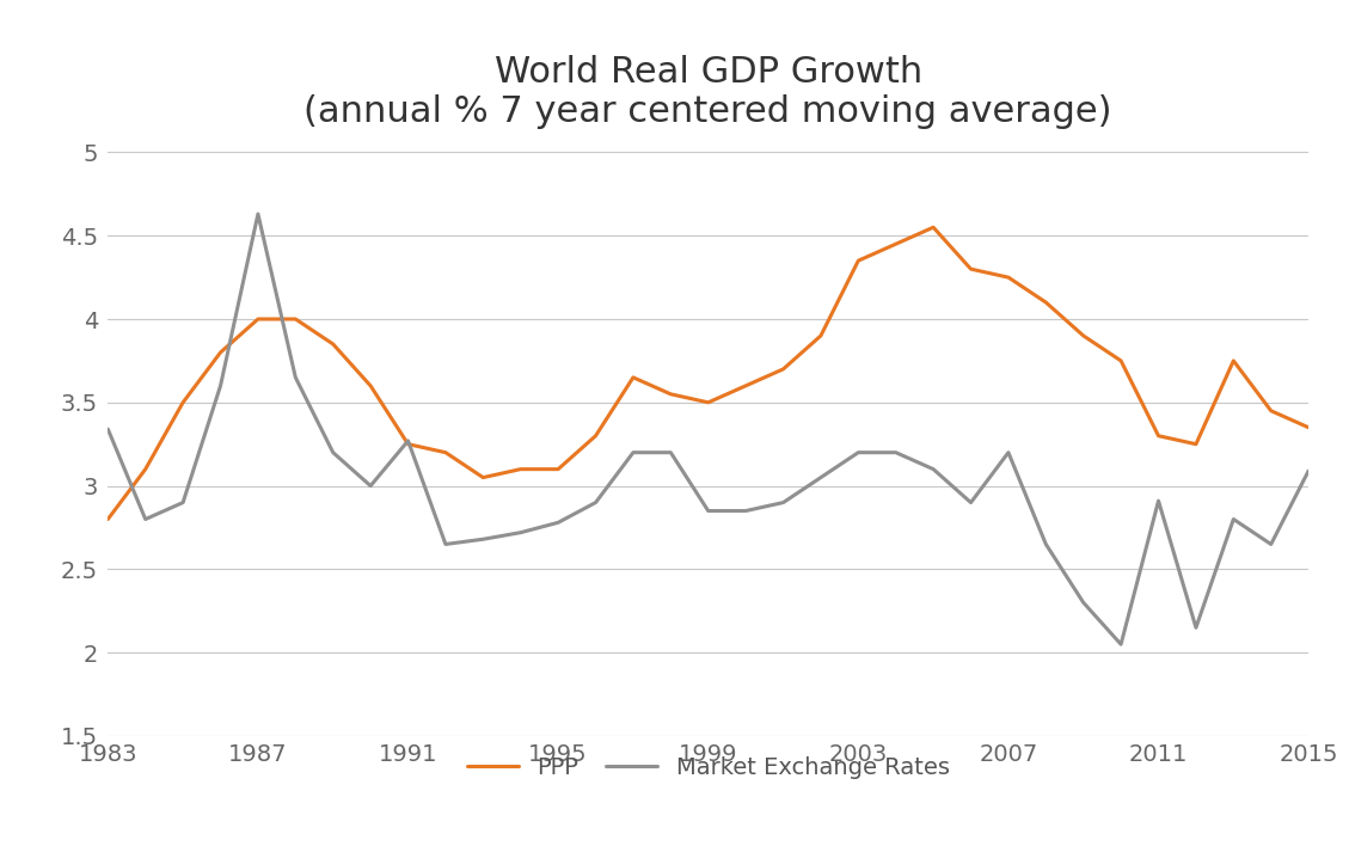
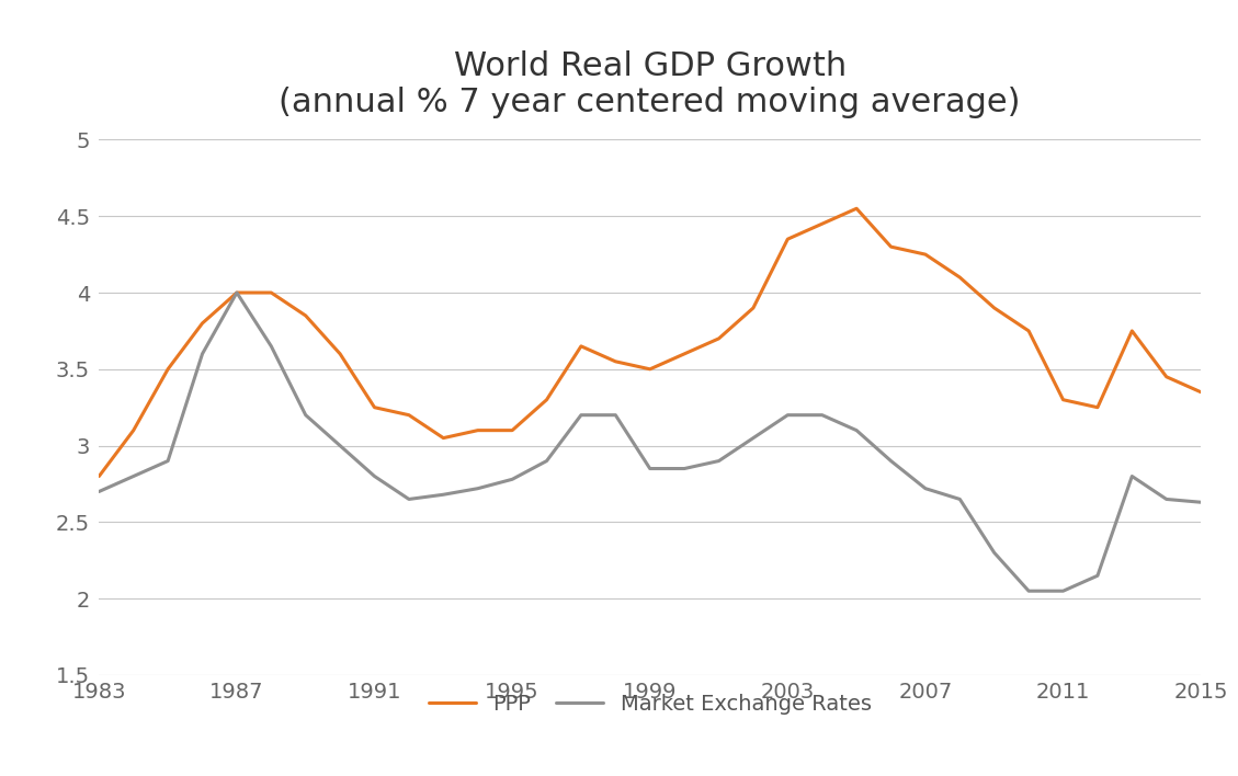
Market Exchange Rates/1983: 3.34 -> 2.70
Market Exchange Rates/1987: 4.63 -> 4.00
Market Exchange Rates/1991: 3.27 -> 2.80
Market Exchange Rates/2007: 3.20 -> 2.72
Market Exchange Rates/2011: 2.91 -> 2.05
Market Exchange Rates/2015: 3.09 -> 2.63
